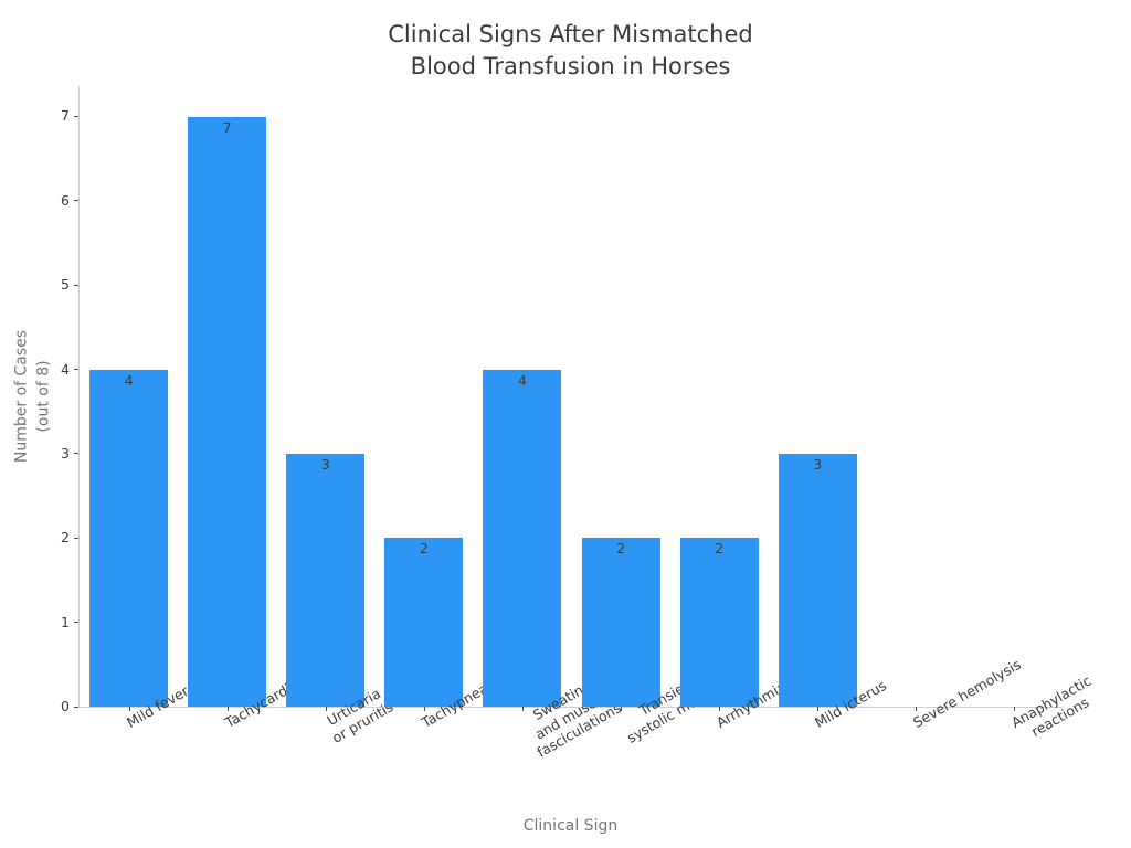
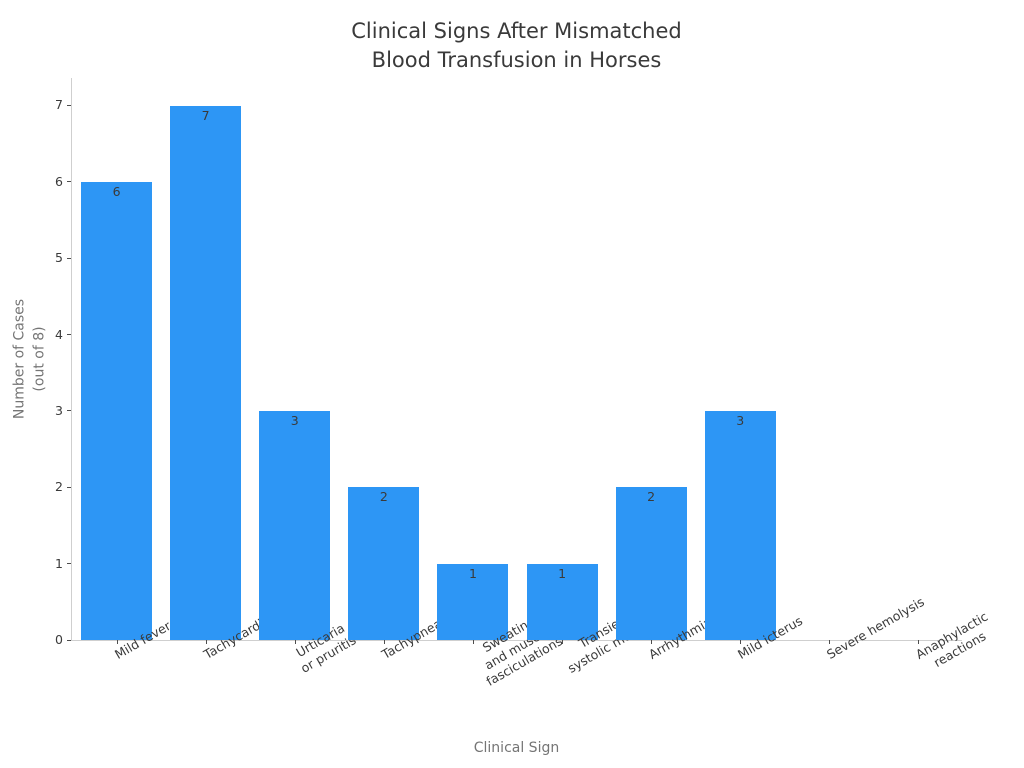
Mild fever: 4 -> 6
Sweating and muscle fasciculations: 4 -> 1
Transient systolic murmur: 2 -> 1
